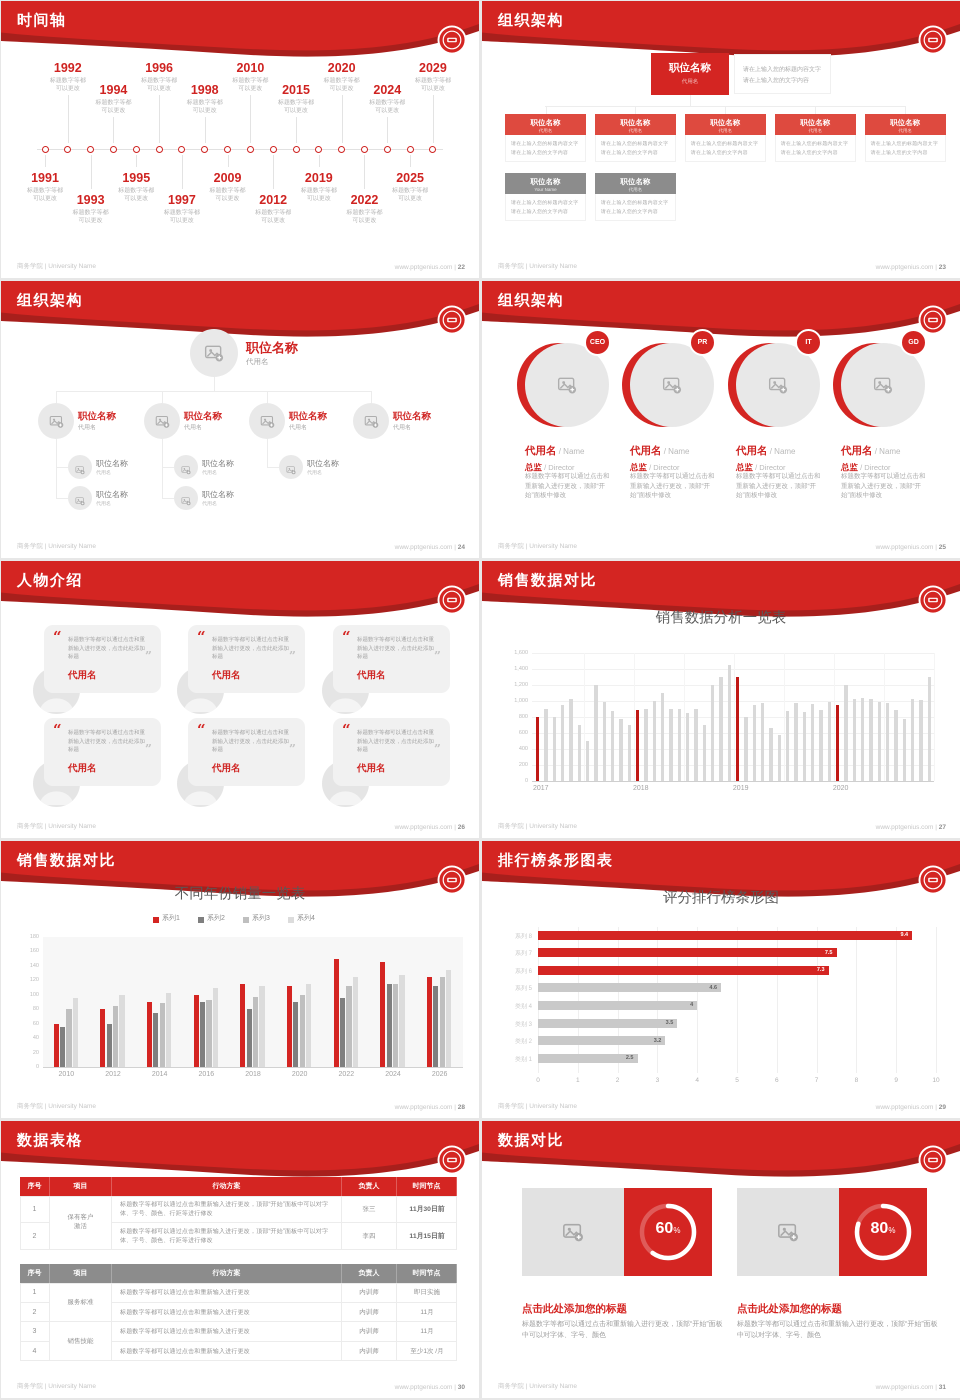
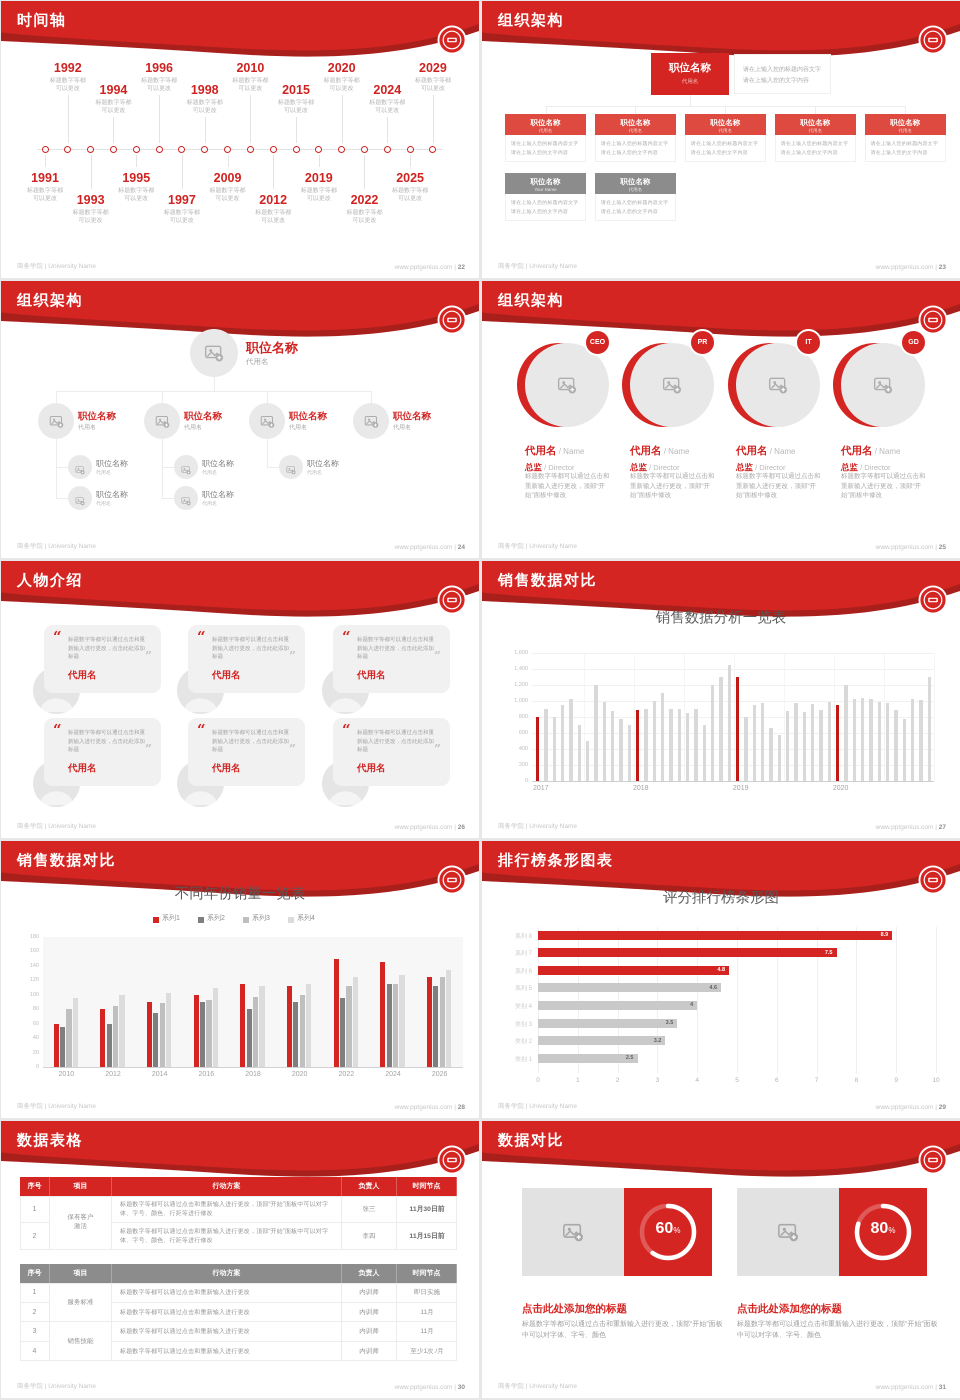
评分排行榜条形图/系列 8: 9.4 -> 8.9
评分排行榜条形图/系列 6: 7.3 -> 4.8
